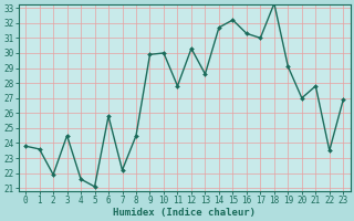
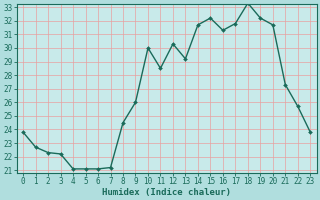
1: 23.6 -> 22.7
2: 21.9 -> 22.3
3: 24.5 -> 22.2
4: 21.6 -> 21.1
6: 25.8 -> 21.1
7: 22.2 -> 21.2
9: 29.9 -> 26.0
11: 27.8 -> 28.5
13: 28.6 -> 29.2
17: 31.0 -> 31.8
19: 29.1 -> 32.2
20: 27.0 -> 31.7
21: 27.8 -> 27.3
22: 23.5 -> 25.7
23: 26.9 -> 23.8
